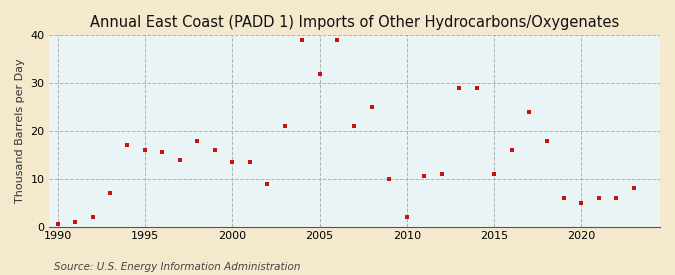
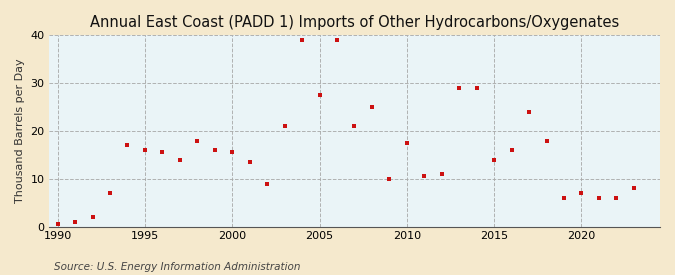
2000: 13.5 -> 15.5
2005: 32.0 -> 27.5
2010: 2.0 -> 17.5
2015: 11.0 -> 14.0
2020: 5.0 -> 7.0
